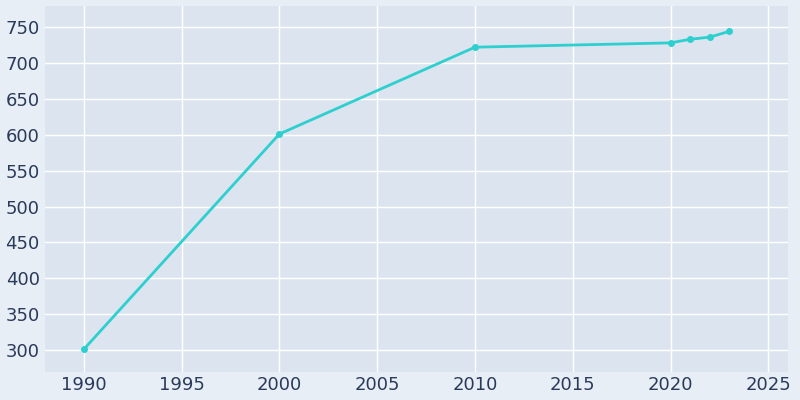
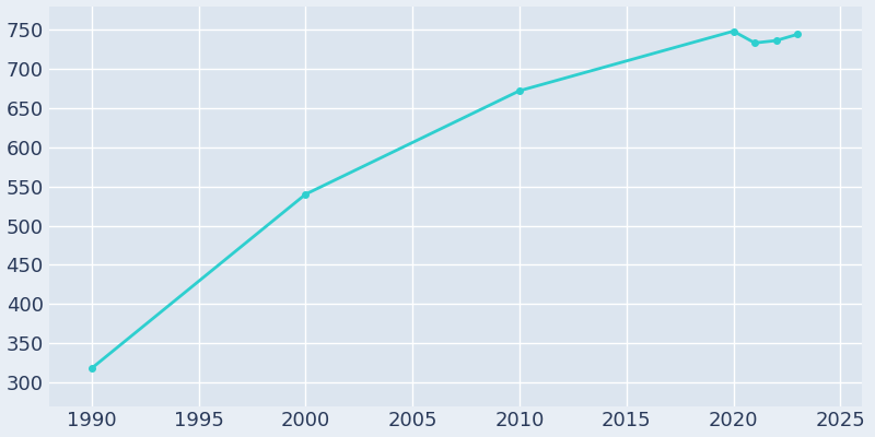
1990: 301 -> 318
2000: 601 -> 540
2010: 722 -> 672
2020: 728 -> 748
